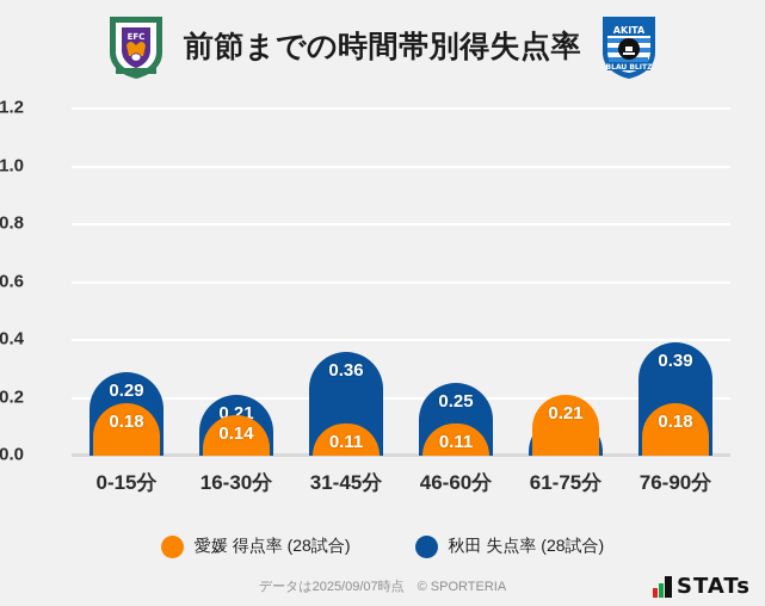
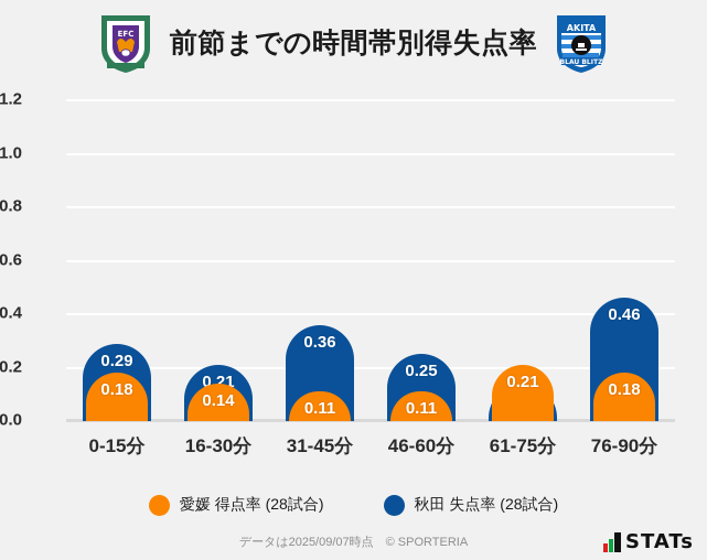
秋田 失点率 (28試合)/76-90分: 0.39 -> 0.46
